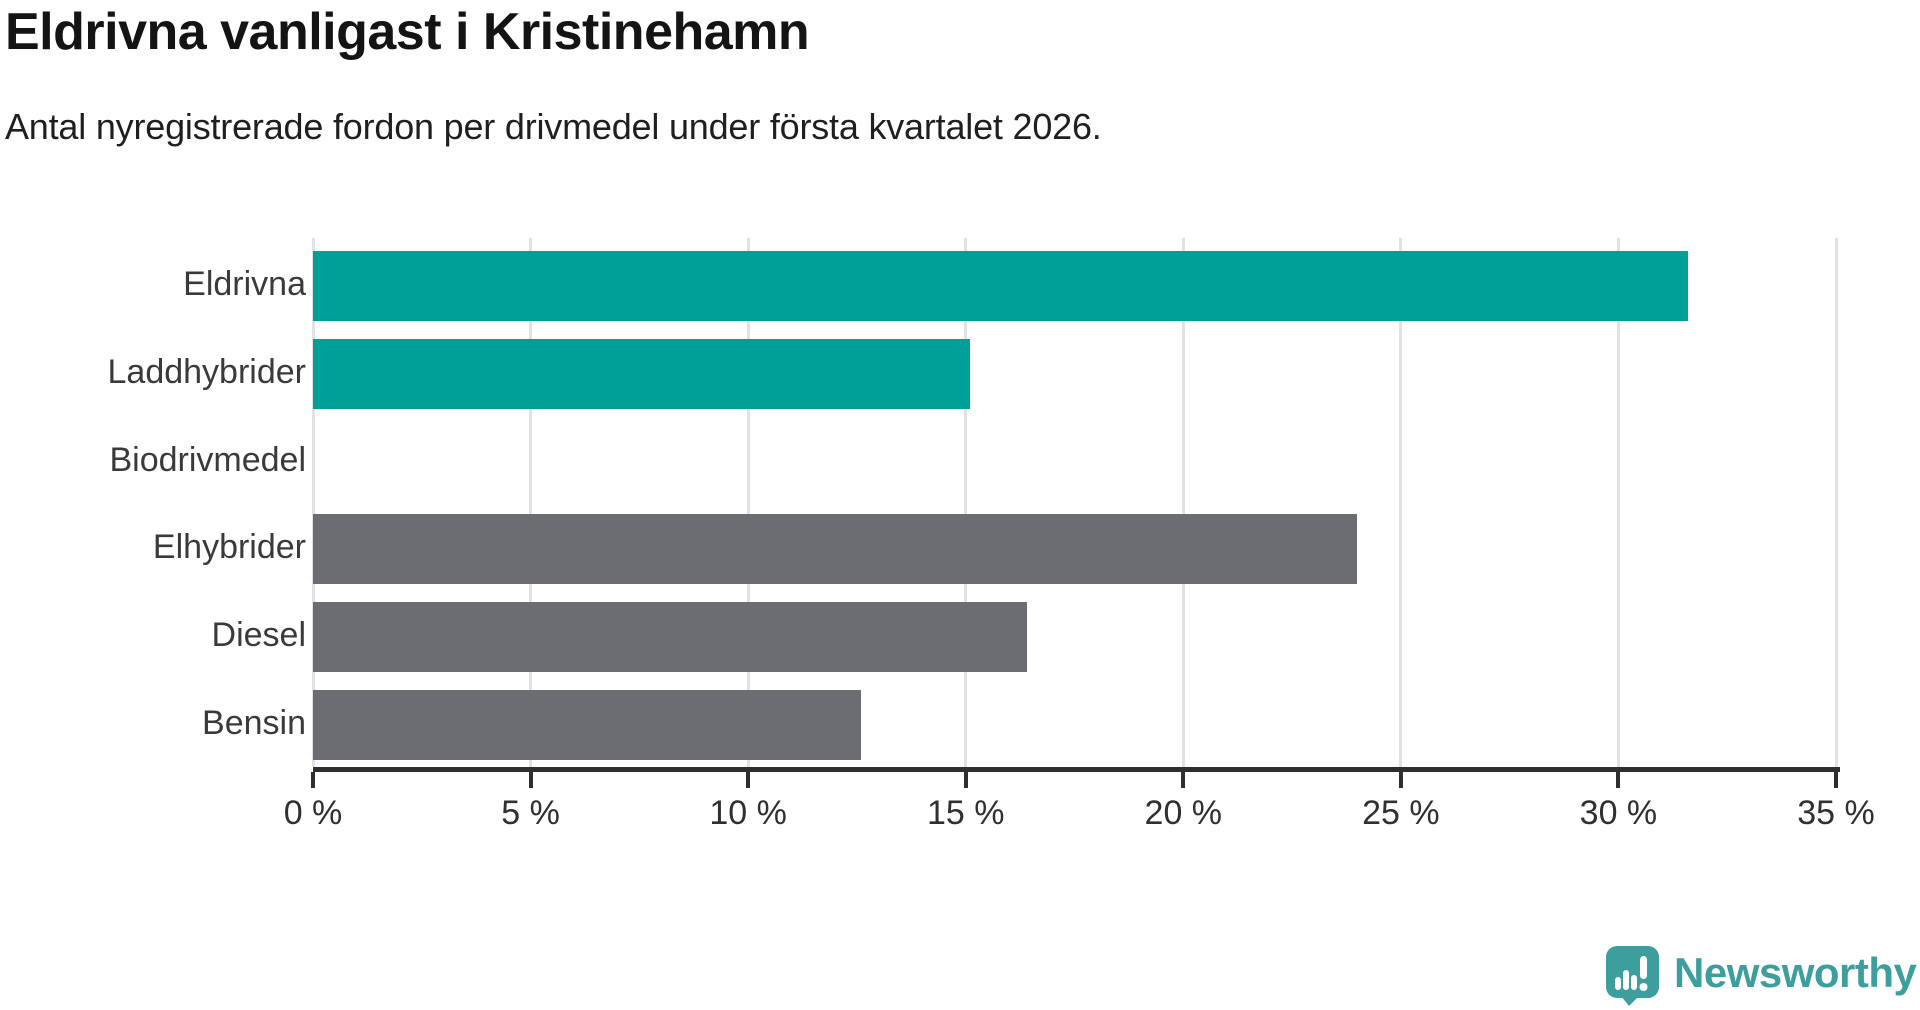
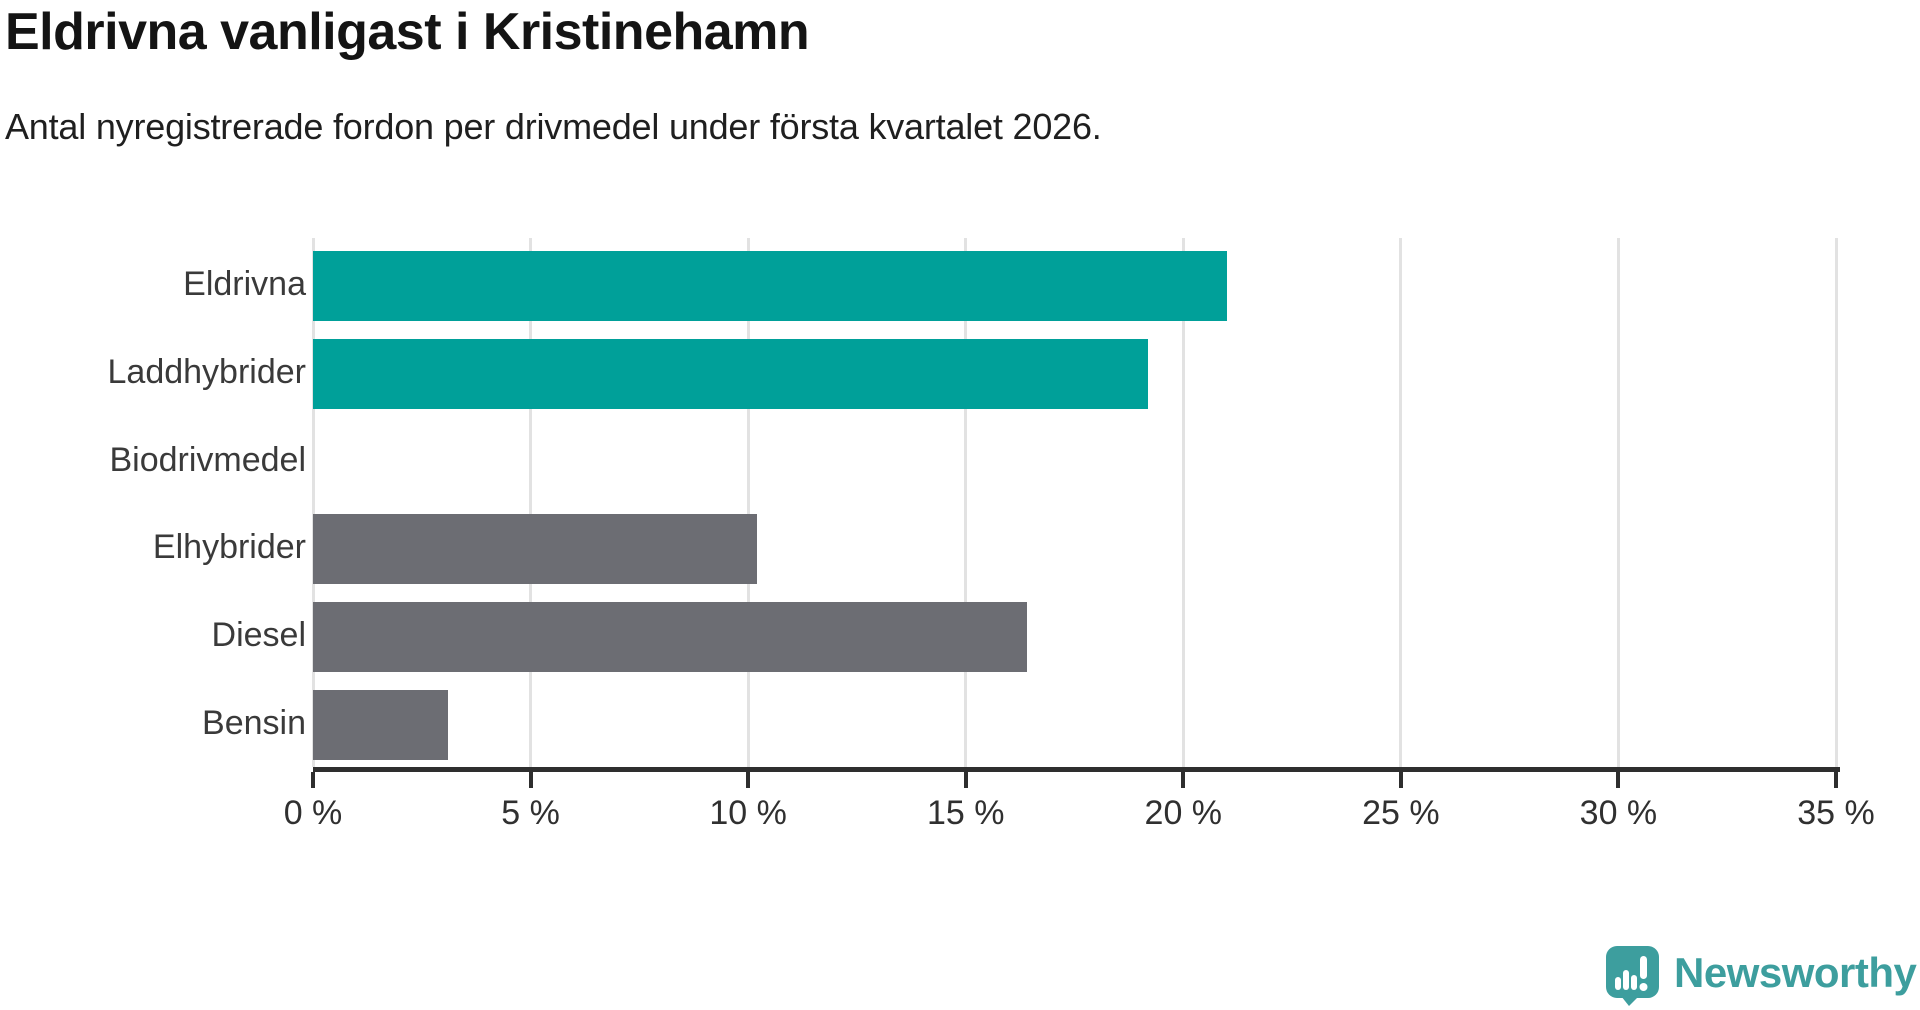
Eldrivna: 31.6% -> 21.0%
Laddhybrider: 15.1% -> 19.2%
Elhybrider: 24.0% -> 10.2%
Bensin: 12.6% -> 3.1%
